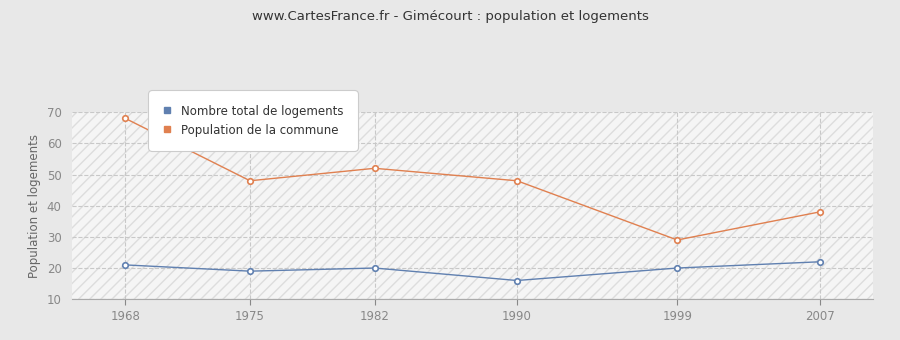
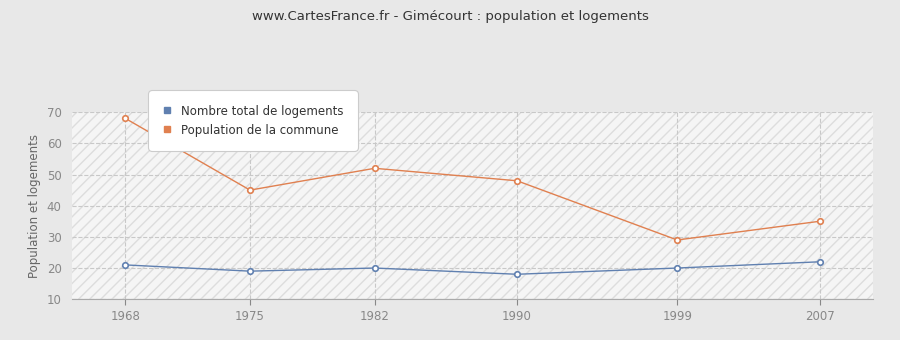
Population de la commune/1975: 48 -> 45
Nombre total de logements/1990: 16 -> 18
Population de la commune/2007: 38 -> 35
